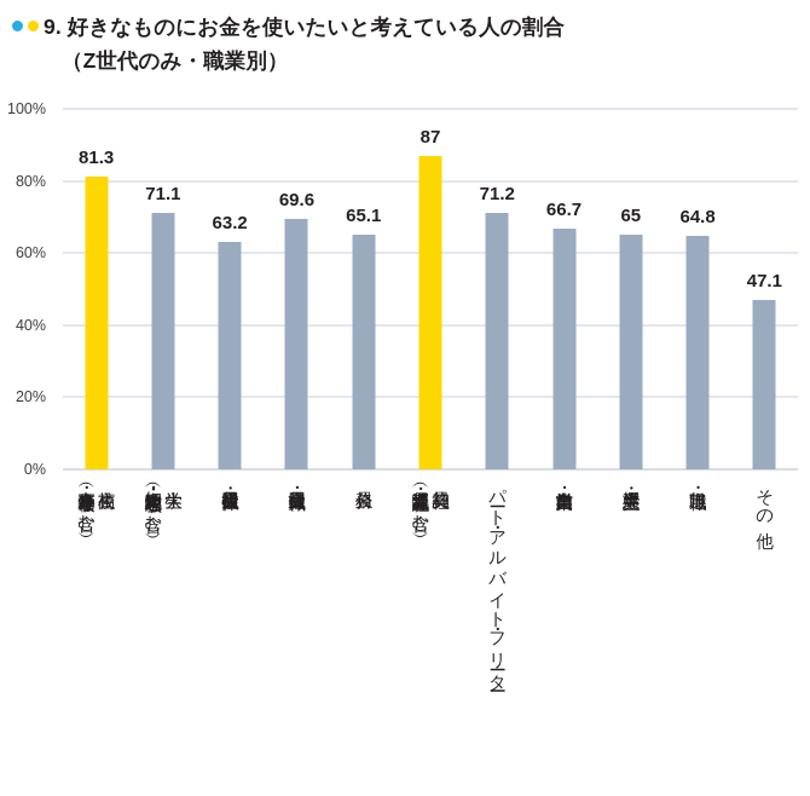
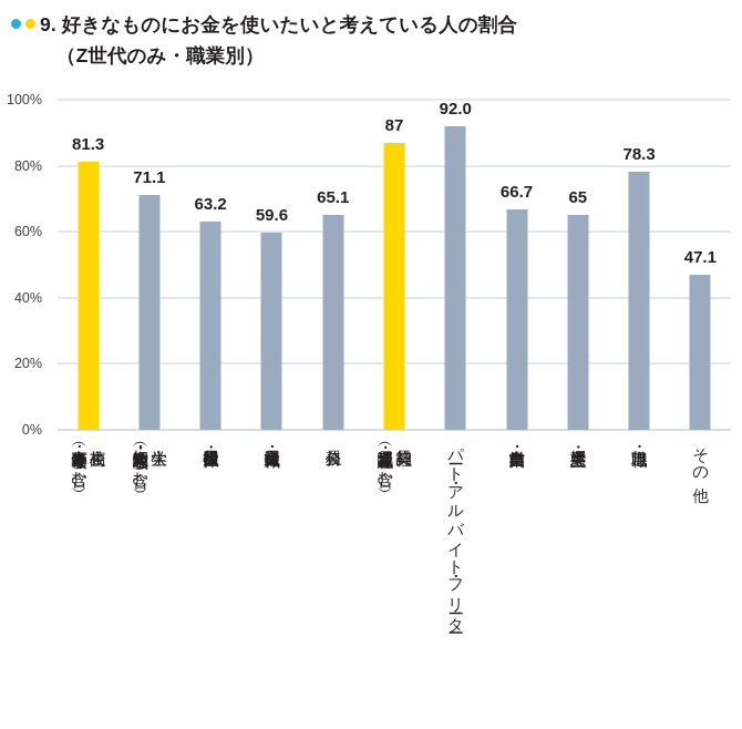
会社員・団体職員: 69.6 -> 59.6
パート・アルバイト・フリーター: 71.2 -> 92.0
無職・退職: 64.8 -> 78.3
